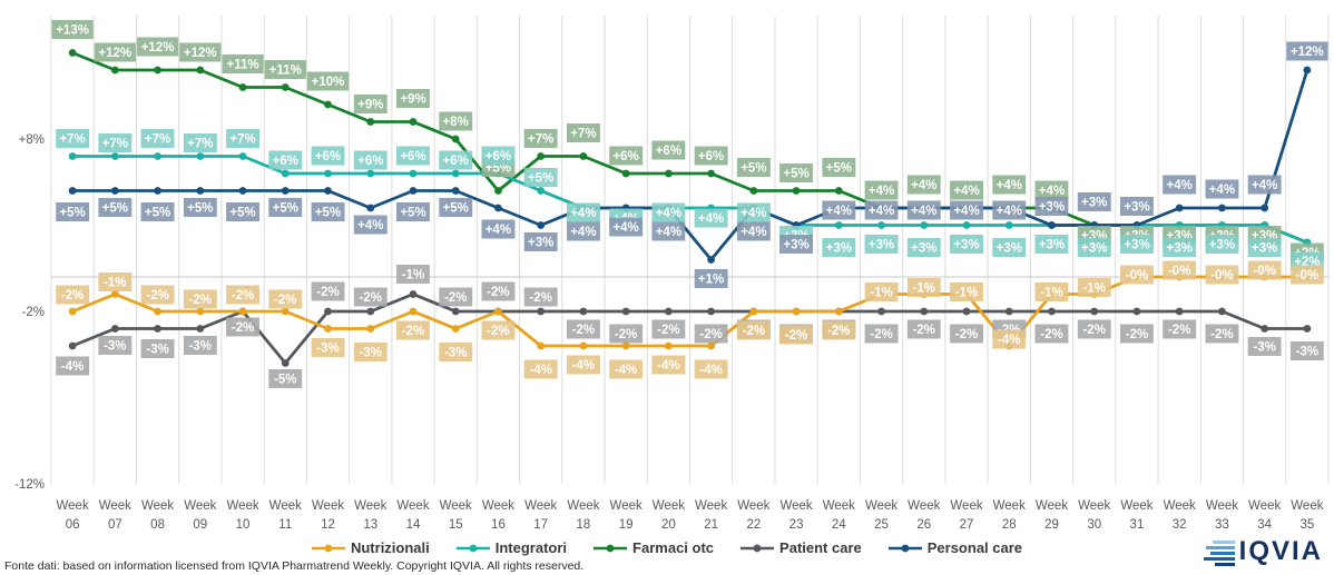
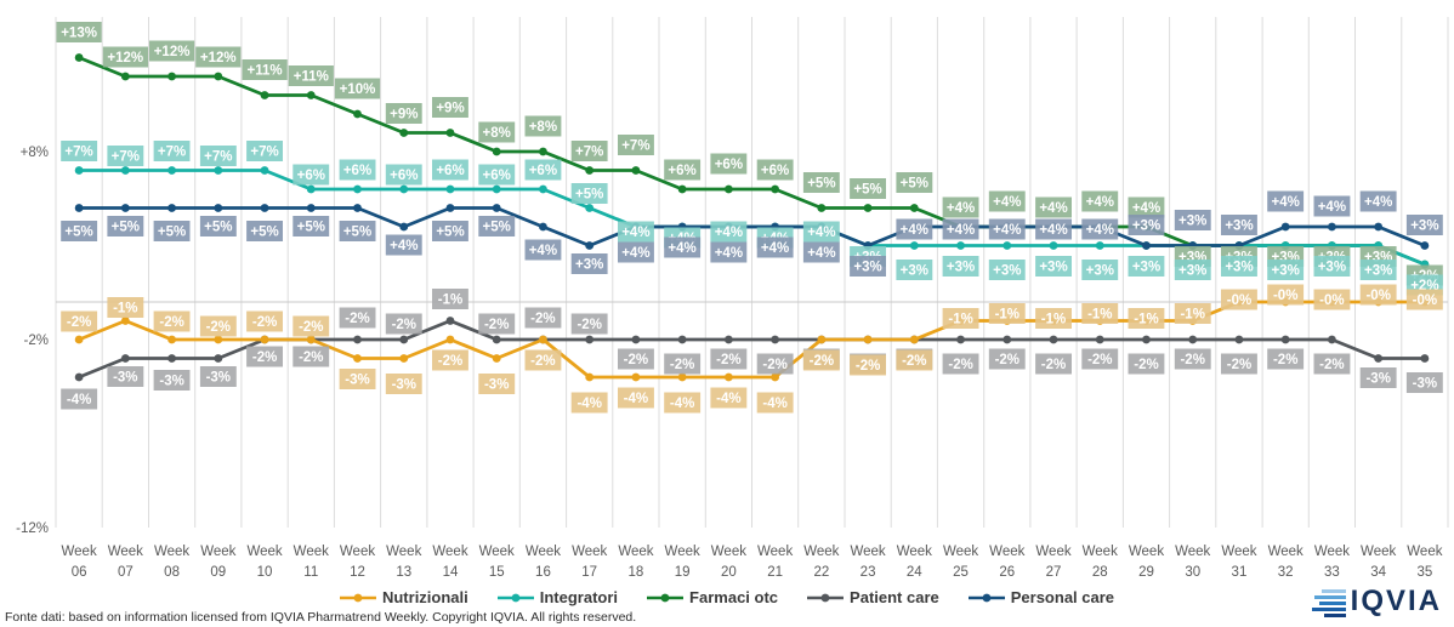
Patient care/11: -5% -> -2%
Farmaci otc/16: +5% -> +8%
Personal care/21: +1% -> +4%
Nutrizionali/28: -4% -> -1%
Personal care/35: +12% -> +3%
